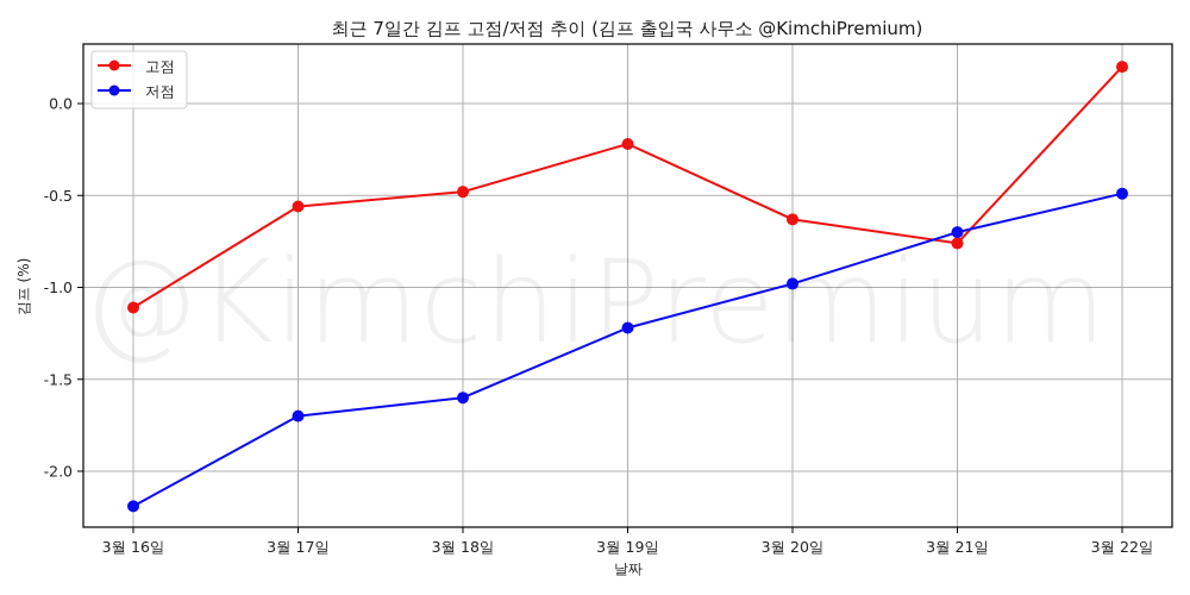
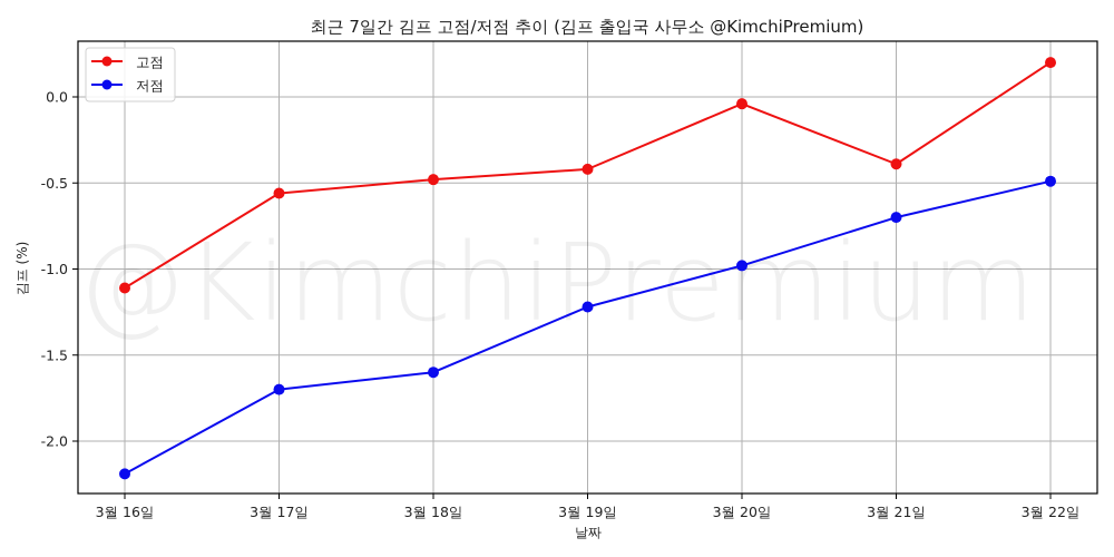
고점/3월 19일: -0.22 -> -0.42
고점/3월 20일: -0.63 -> -0.04
고점/3월 21일: -0.76 -> -0.39
